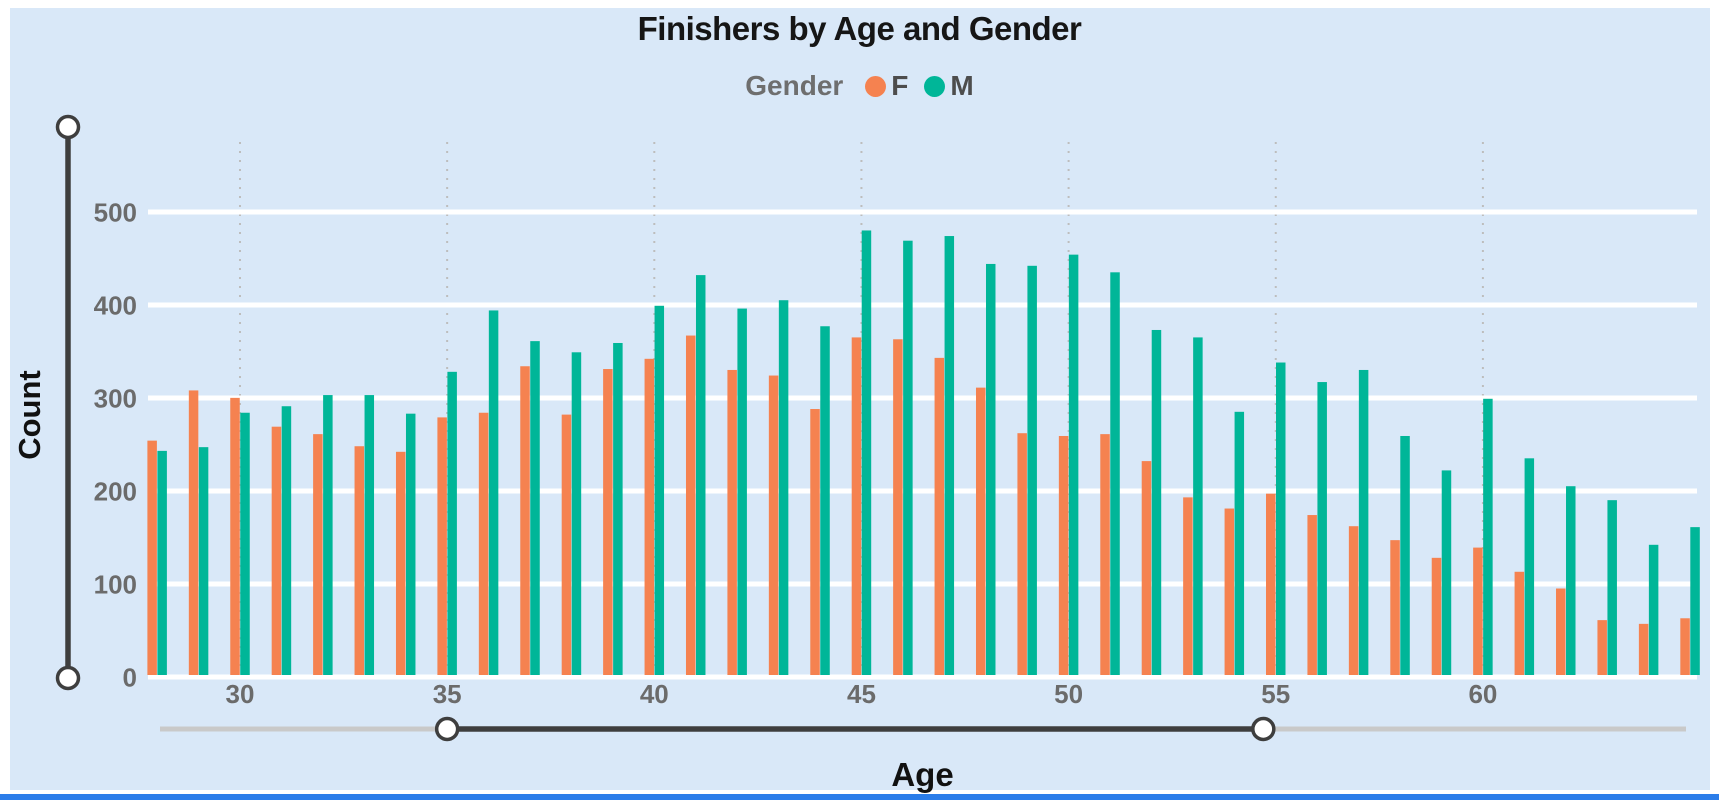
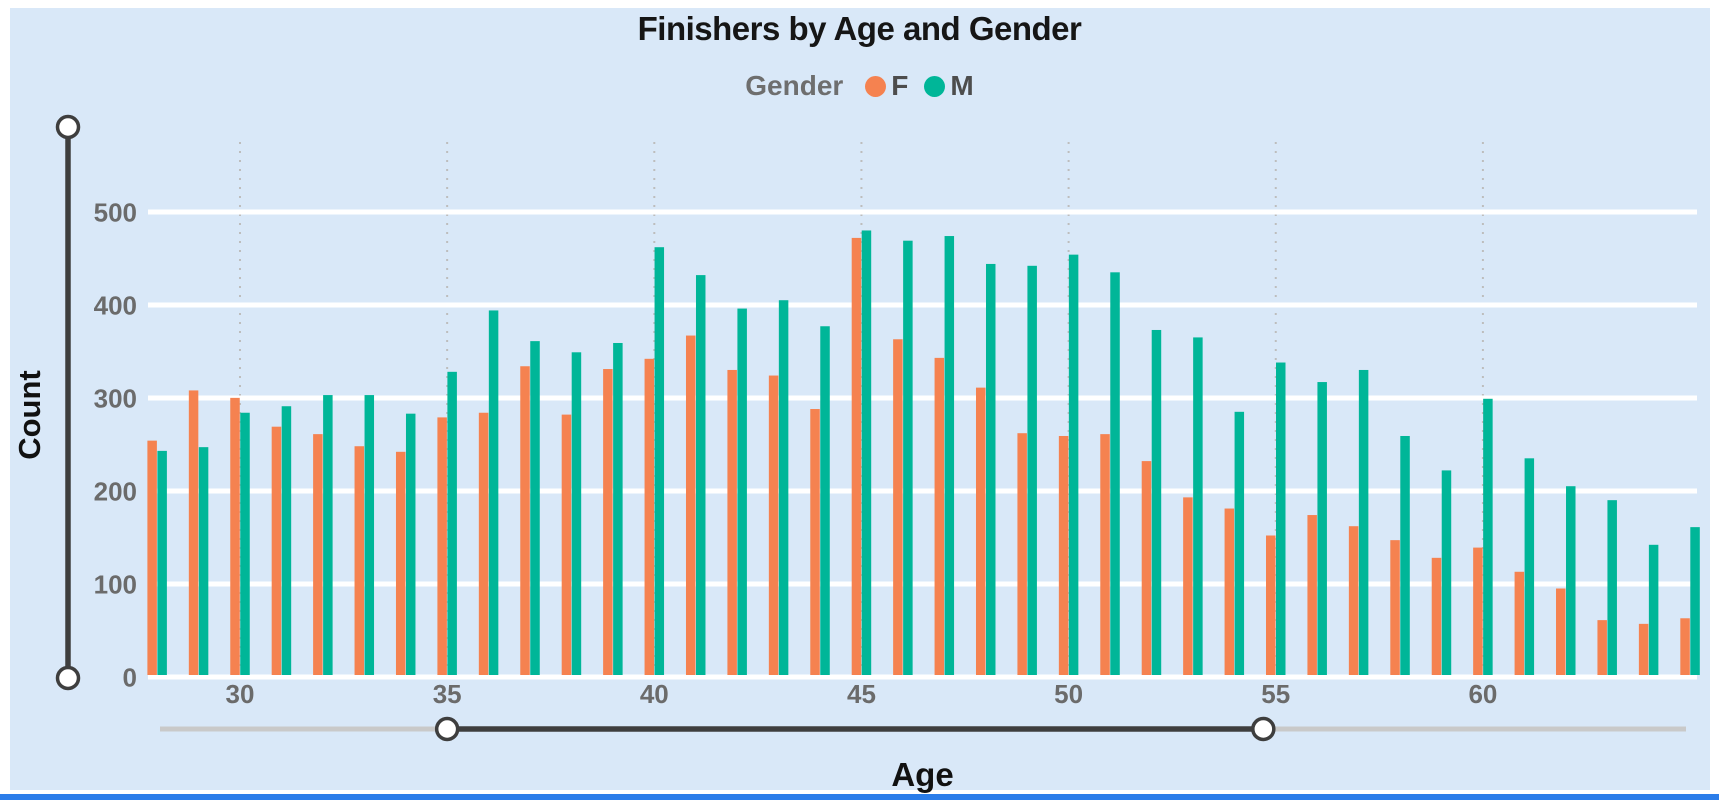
M/40: 400 -> 460
F/45: 360 -> 470
F/55: 200 -> 150
